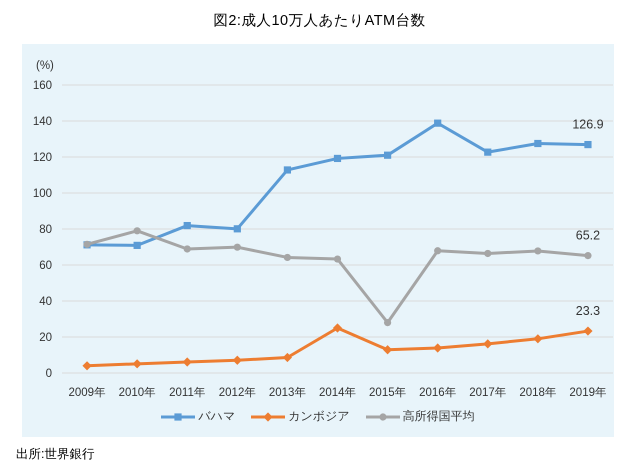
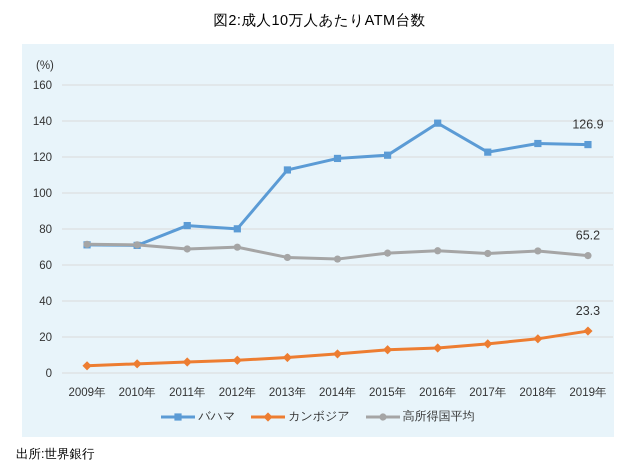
高所得国平均/2010年: 79 -> 71
カンボジア/2014年: 25 -> 11
高所得国平均/2015年: 28 -> 67
